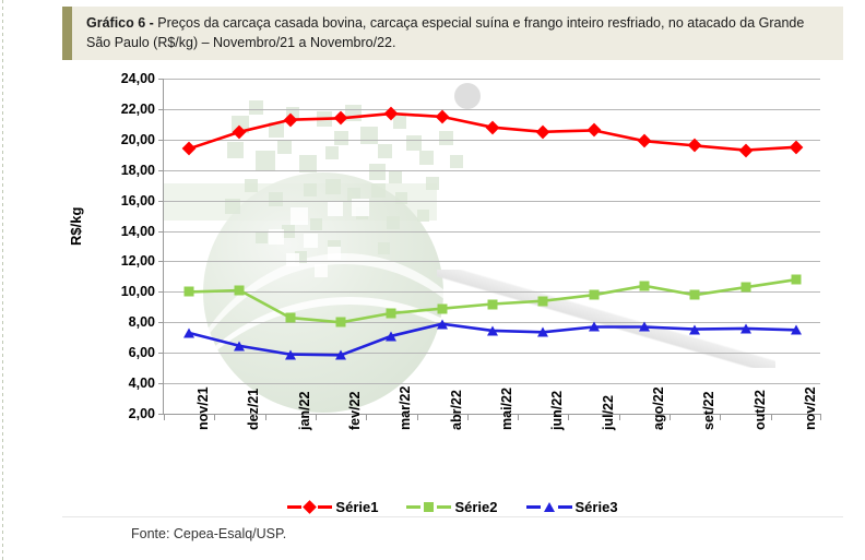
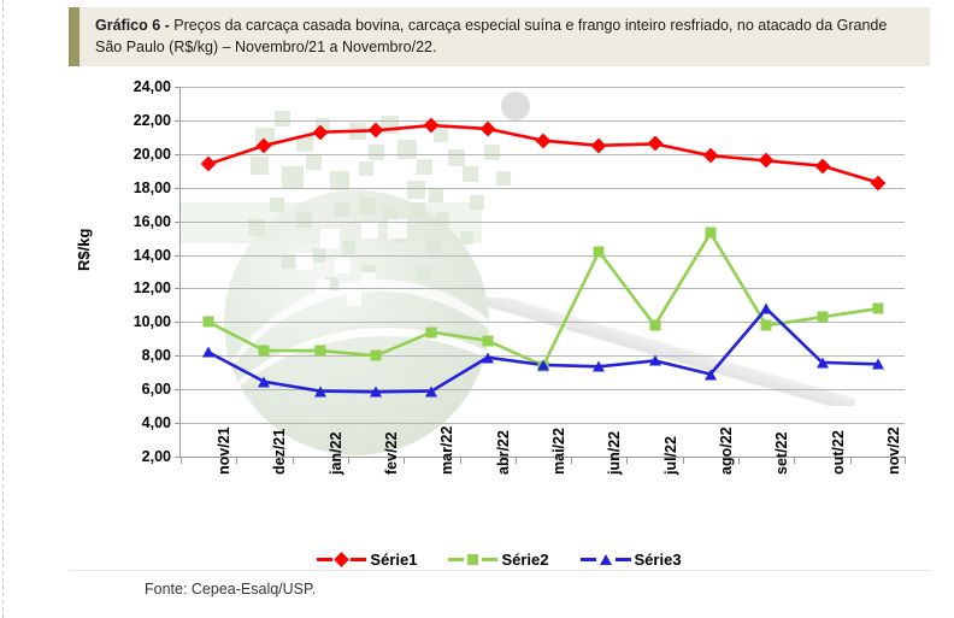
Série3/nov/21: 7,3 -> 8,2
Série2/dez/21: 10,1 -> 8,3
Série2/mar/22: 8,6 -> 9,4
Série3/mar/22: 7,1 -> 5,9
Série2/mai/22: 9,2 -> 7,4
Série2/jun/22: 9,4 -> 14,2
Série2/ago/22: 10,4 -> 15,3
Série3/ago/22: 7,7 -> 6,9
Série3/set/22: 7,5 -> 10,8
Série1/nov/22: 19,5 -> 18,3
